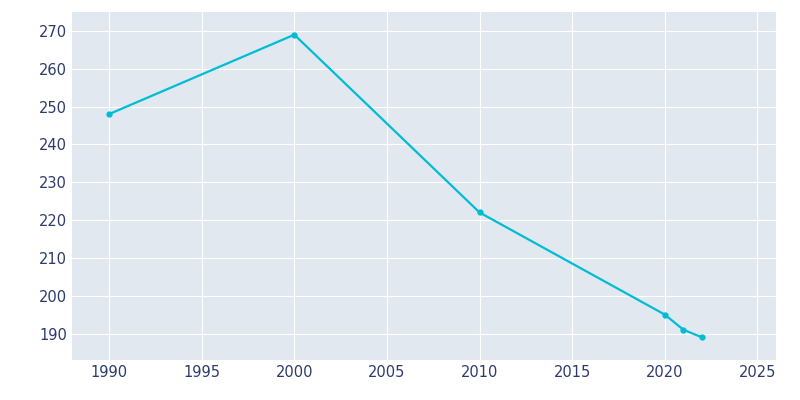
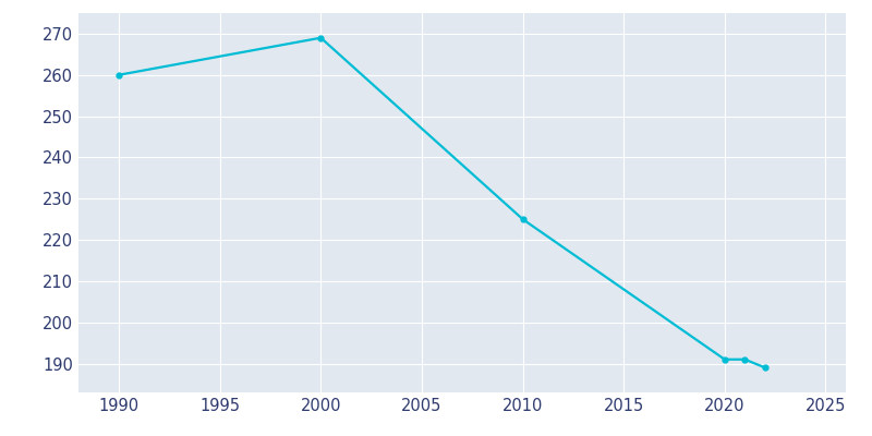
1990: 248 -> 260
2010: 222 -> 225
2020: 195 -> 191
